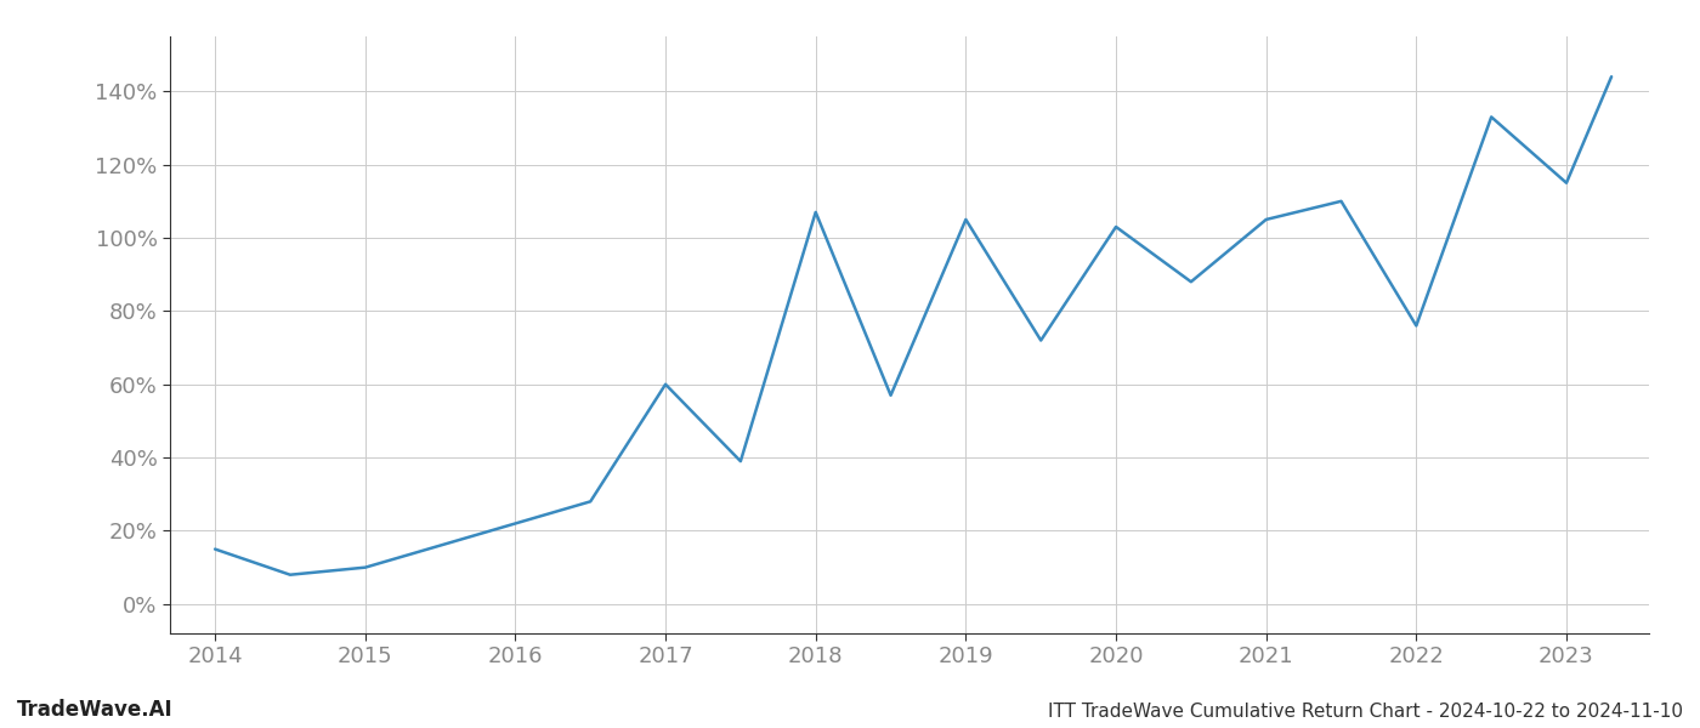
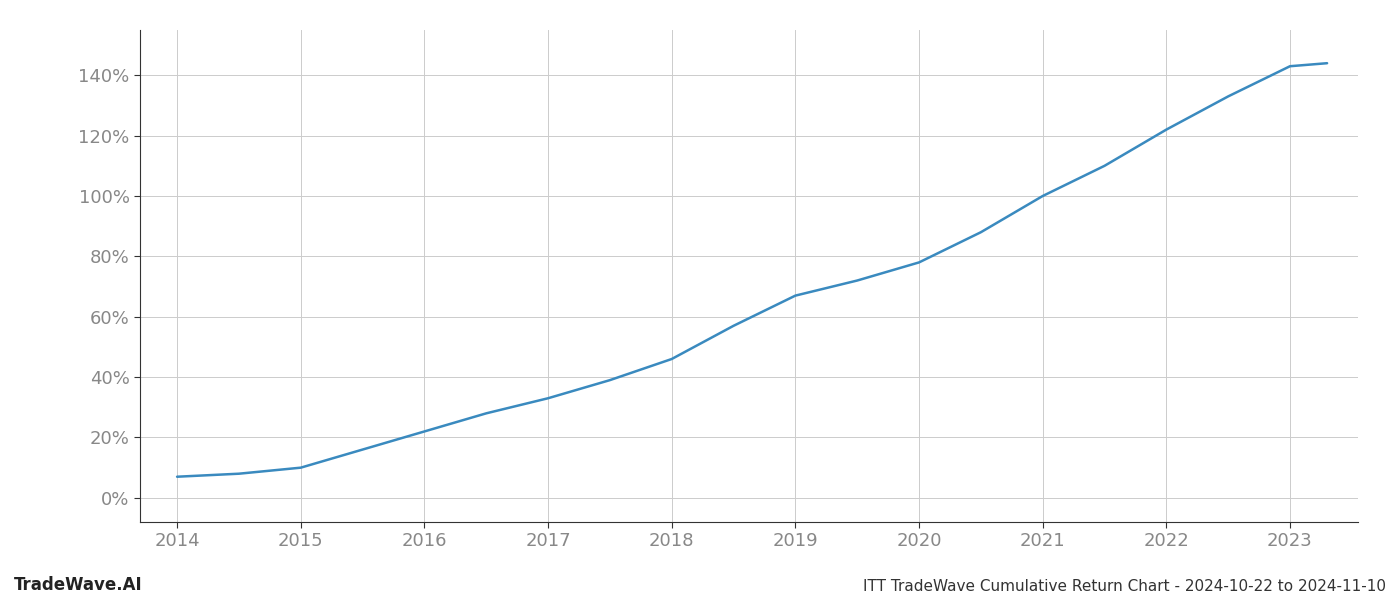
2014: 15% -> 7%
2017: 60% -> 33%
2018: 107% -> 46%
2019: 105% -> 67%
2020: 103% -> 78%
2021: 105% -> 100%
2022: 76% -> 122%
2023: 115% -> 143%
